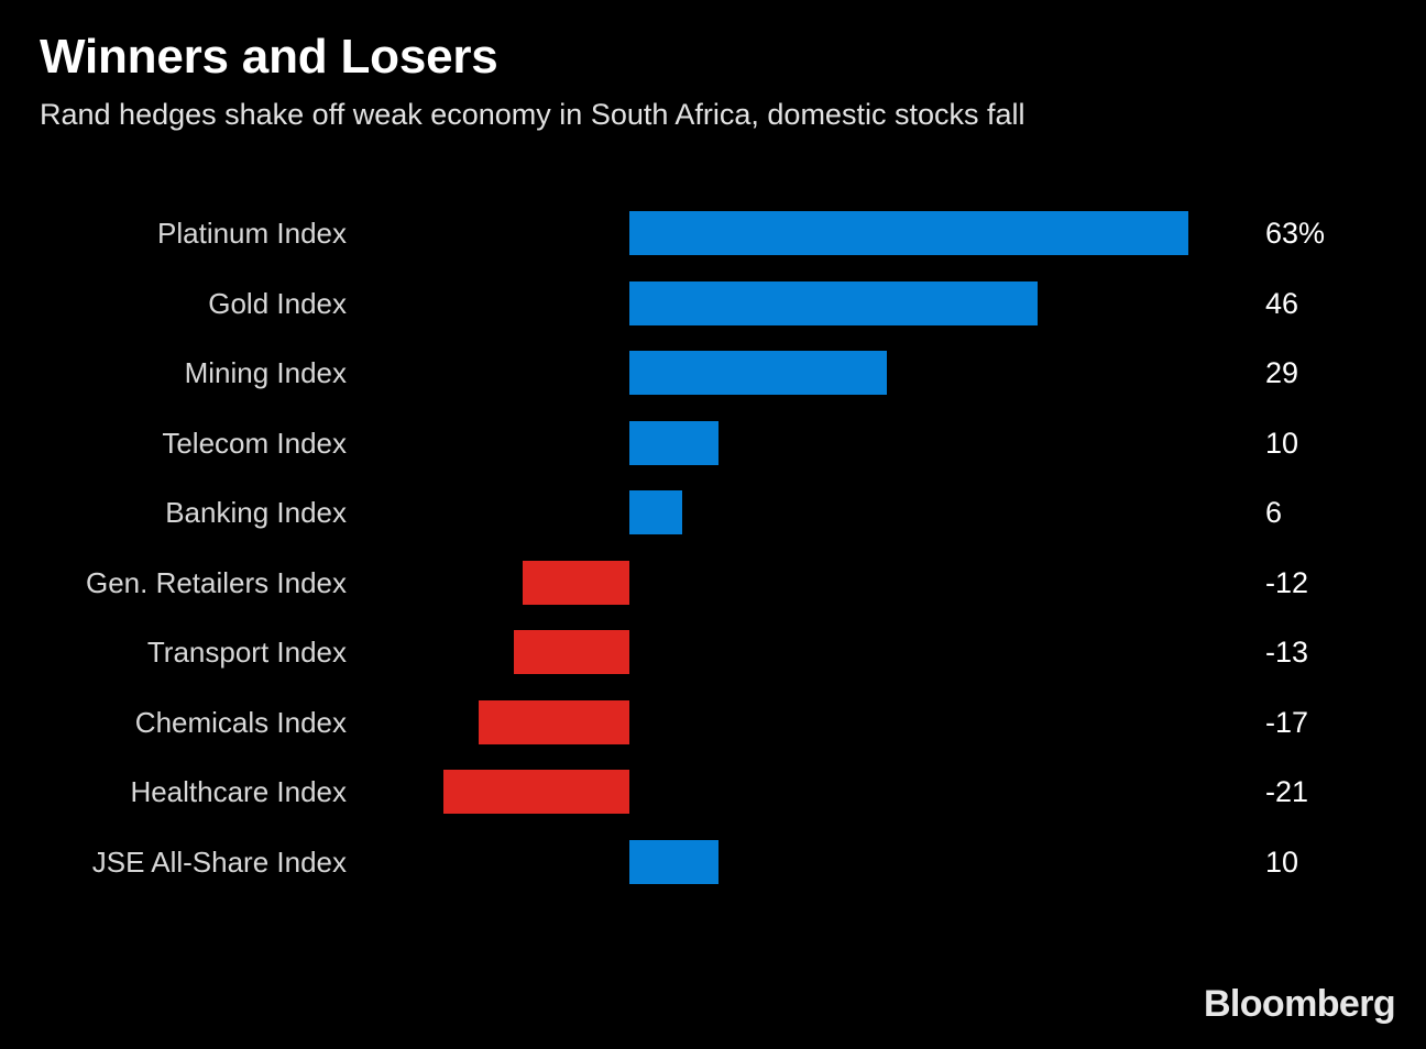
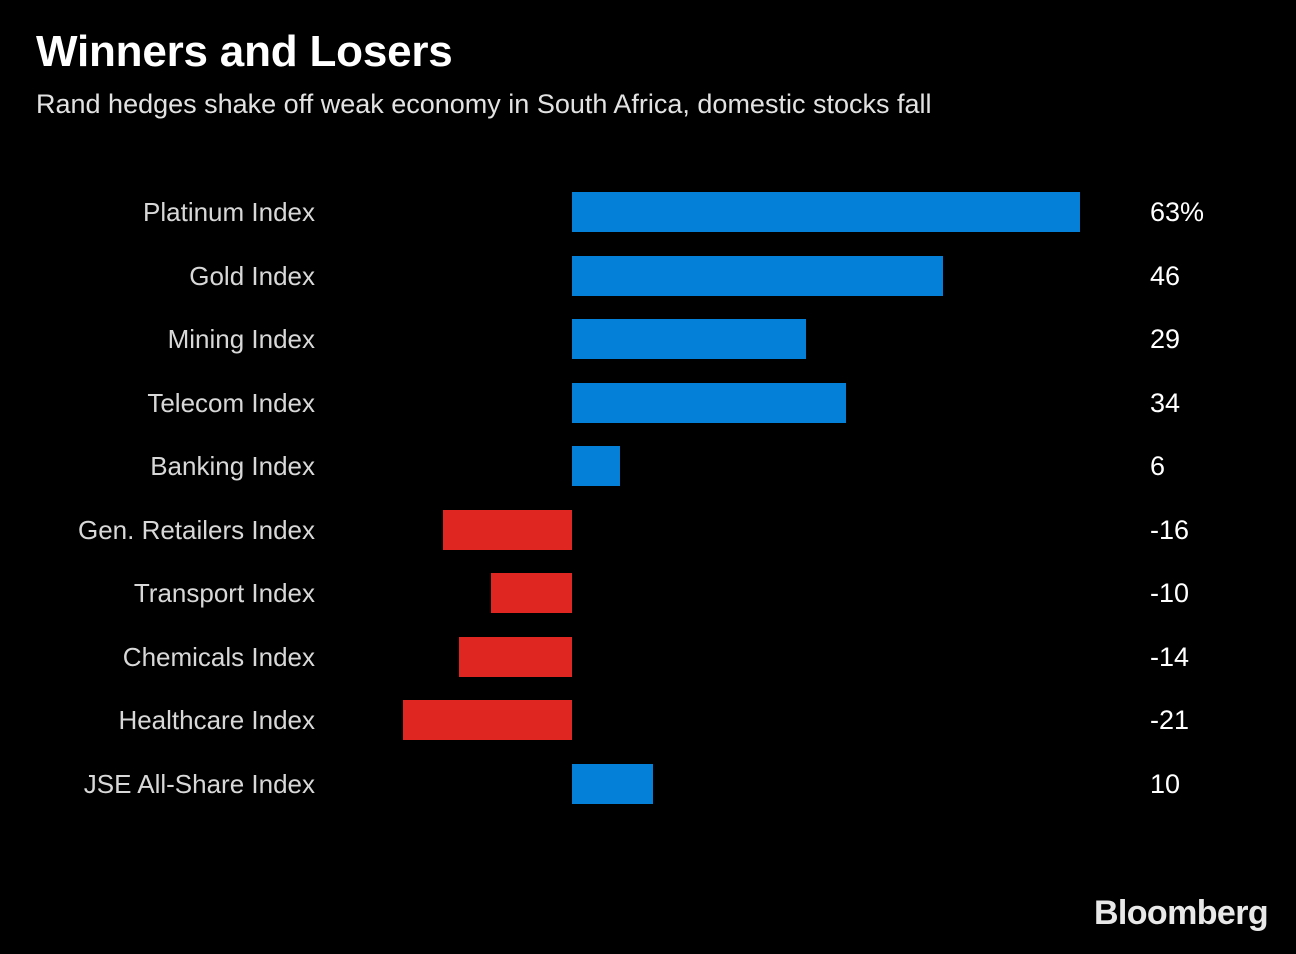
Telecom Index: 10 -> 34
Gen. Retailers Index: -12 -> -16
Transport Index: -13 -> -10
Chemicals Index: -17 -> -14
